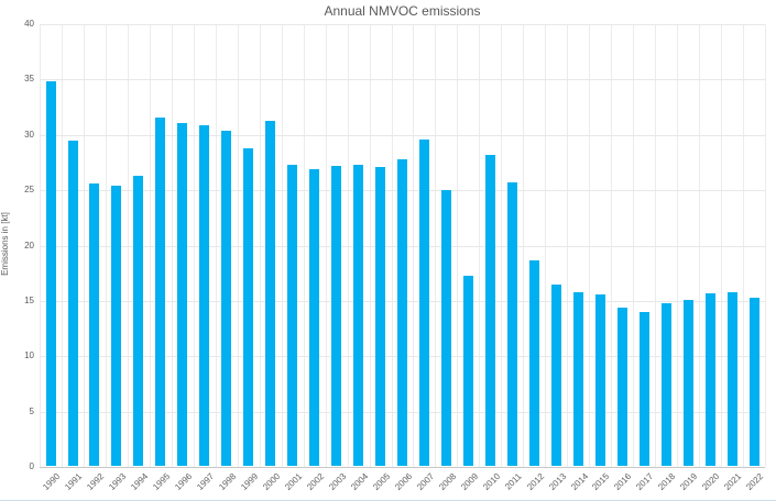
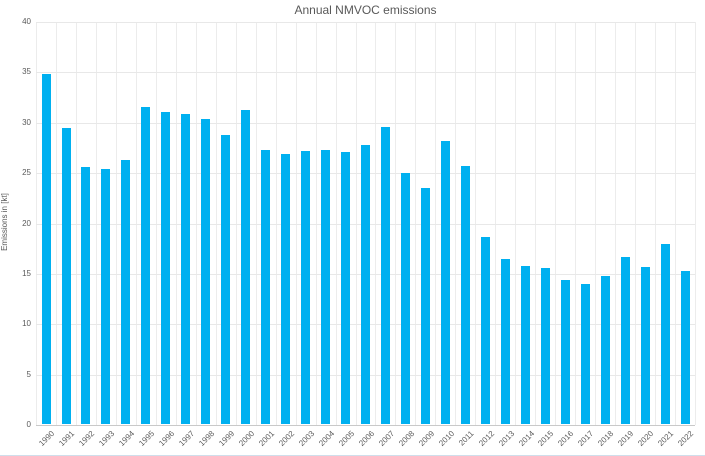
2009: 17.2 -> 23.4
2019: 15.0 -> 16.6
2021: 15.7 -> 17.9
